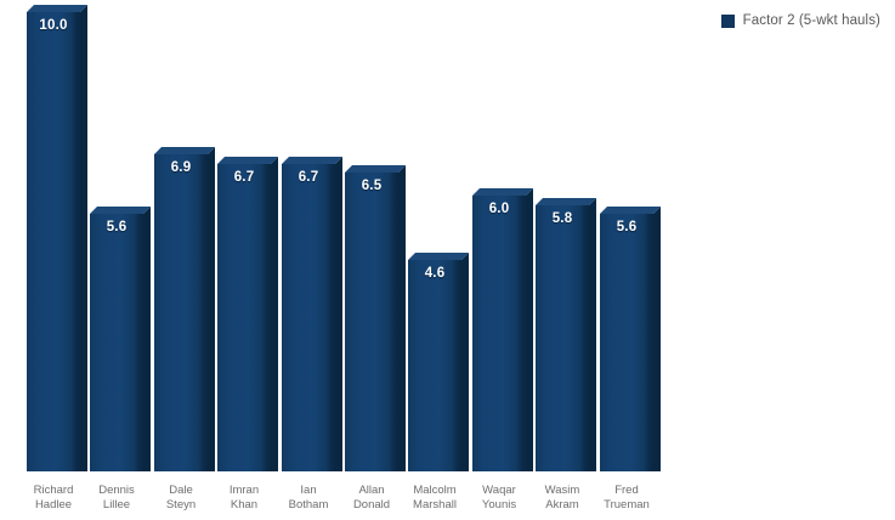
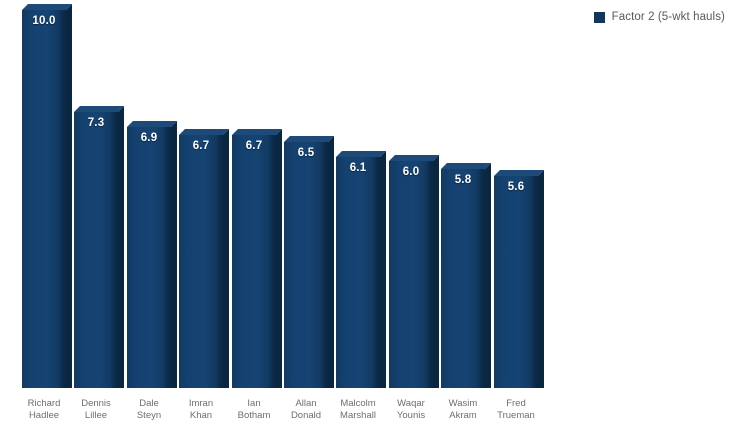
Dennis Lillee: 5.6 -> 7.3
Malcolm Marshall: 4.6 -> 6.1
